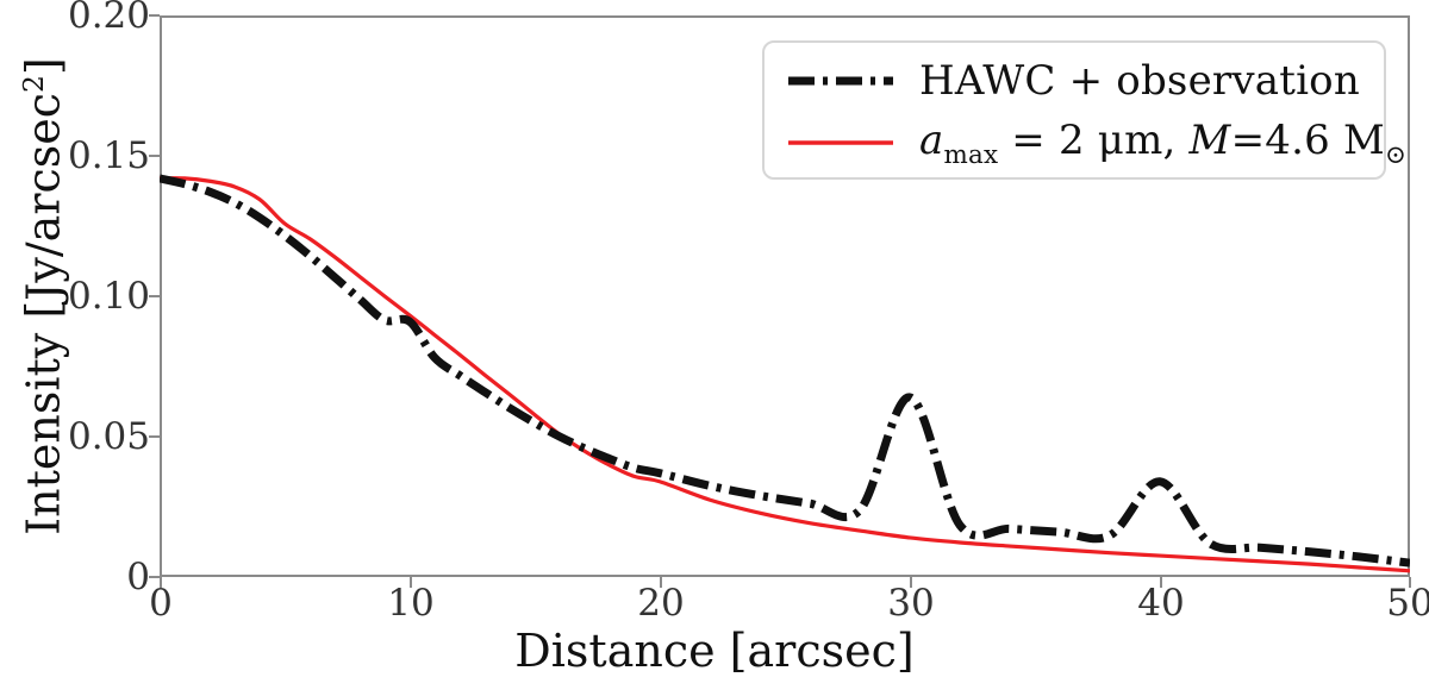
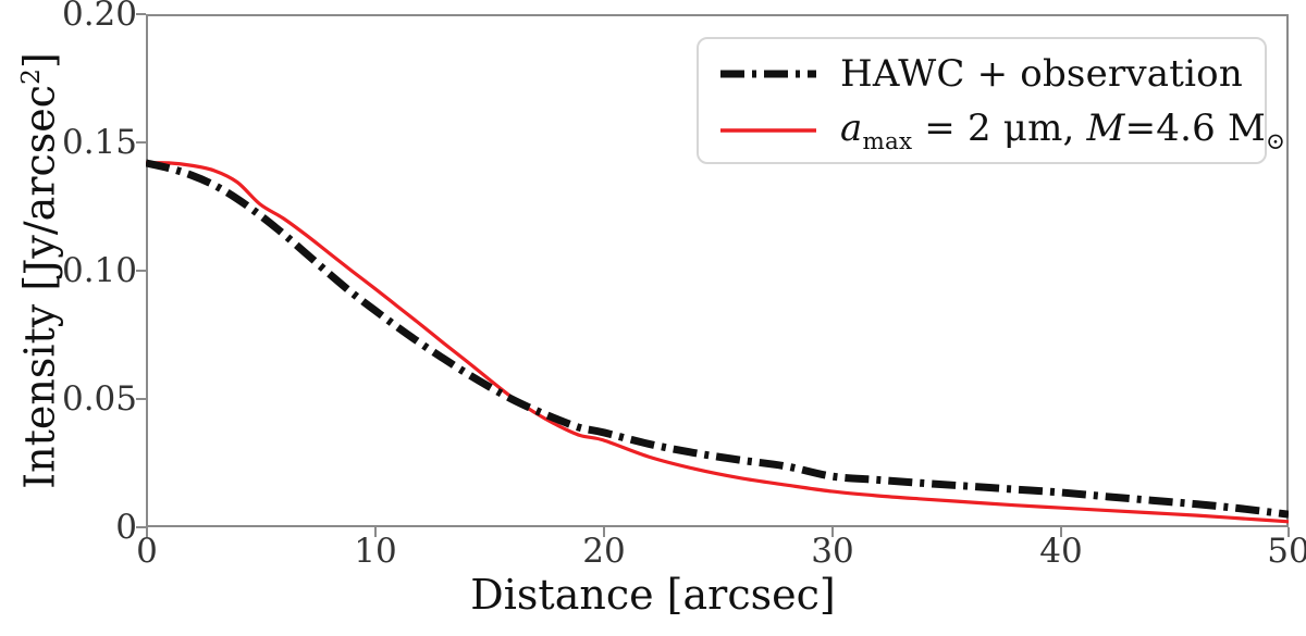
HAWC + observation/10: 0.091 -> 0.085
HAWC + observation/30: 0.064 -> 0.020
HAWC + observation/40: 0.034 -> 0.014
